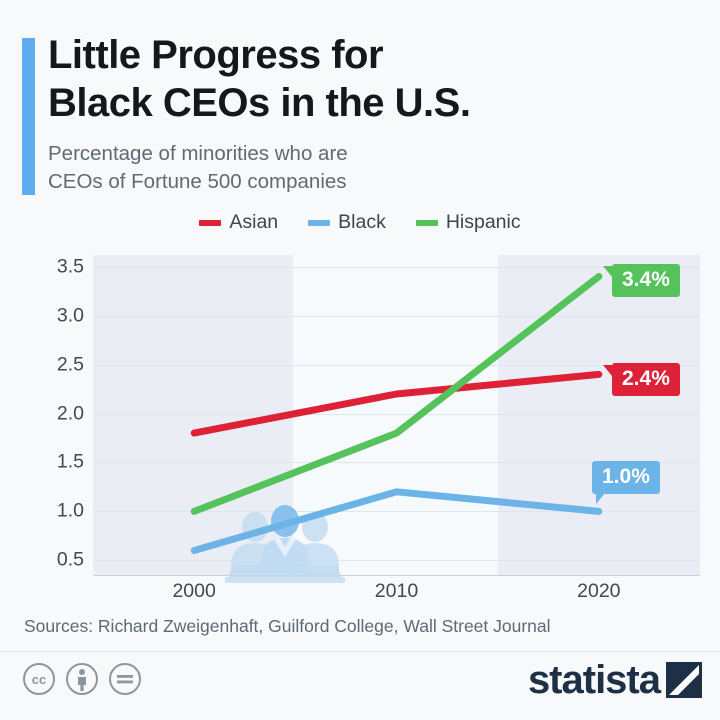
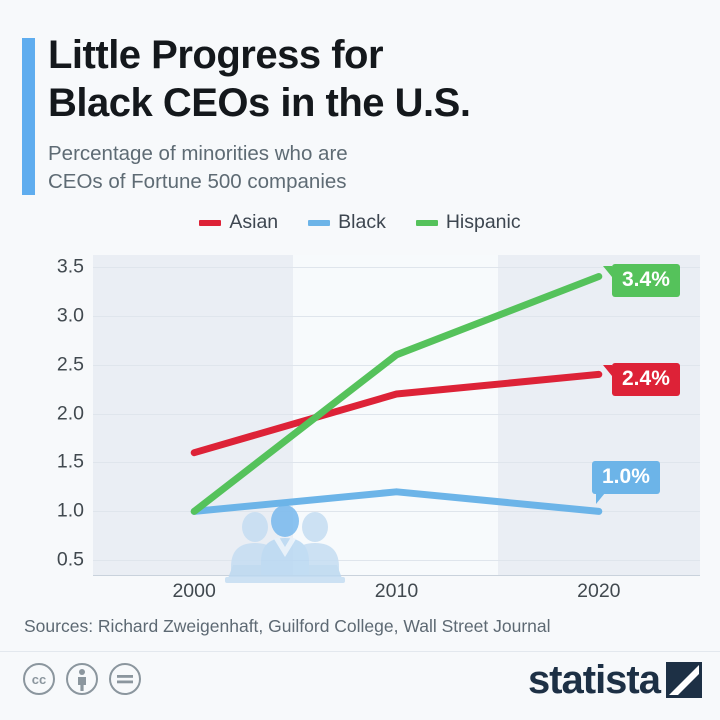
Asian/2000: 1.8 -> 1.6
Black/2000: 0.6 -> 1.0
Hispanic/2010: 1.8 -> 2.6
